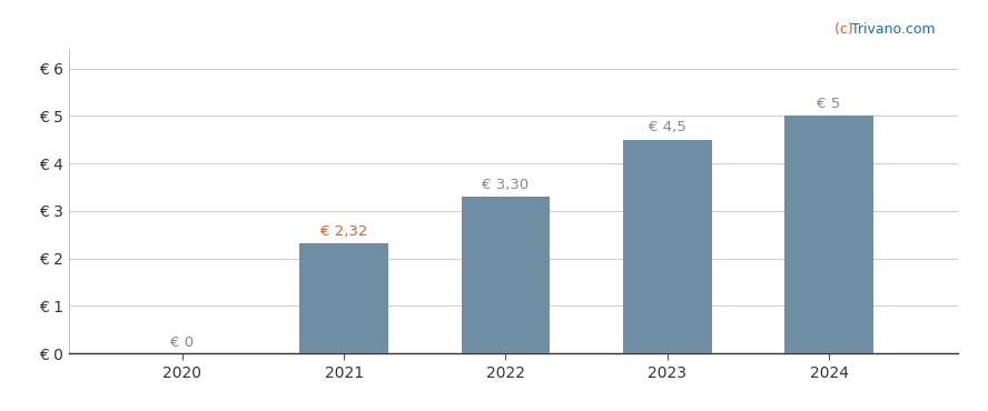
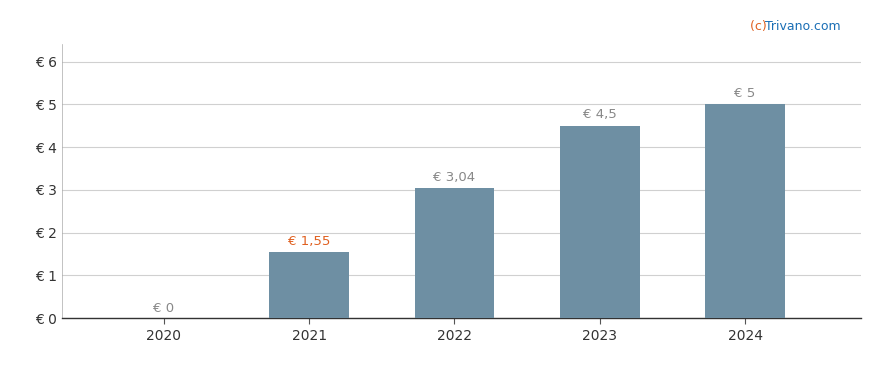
2021: 2,32 -> 1,55
2022: 3,30 -> 3,04
